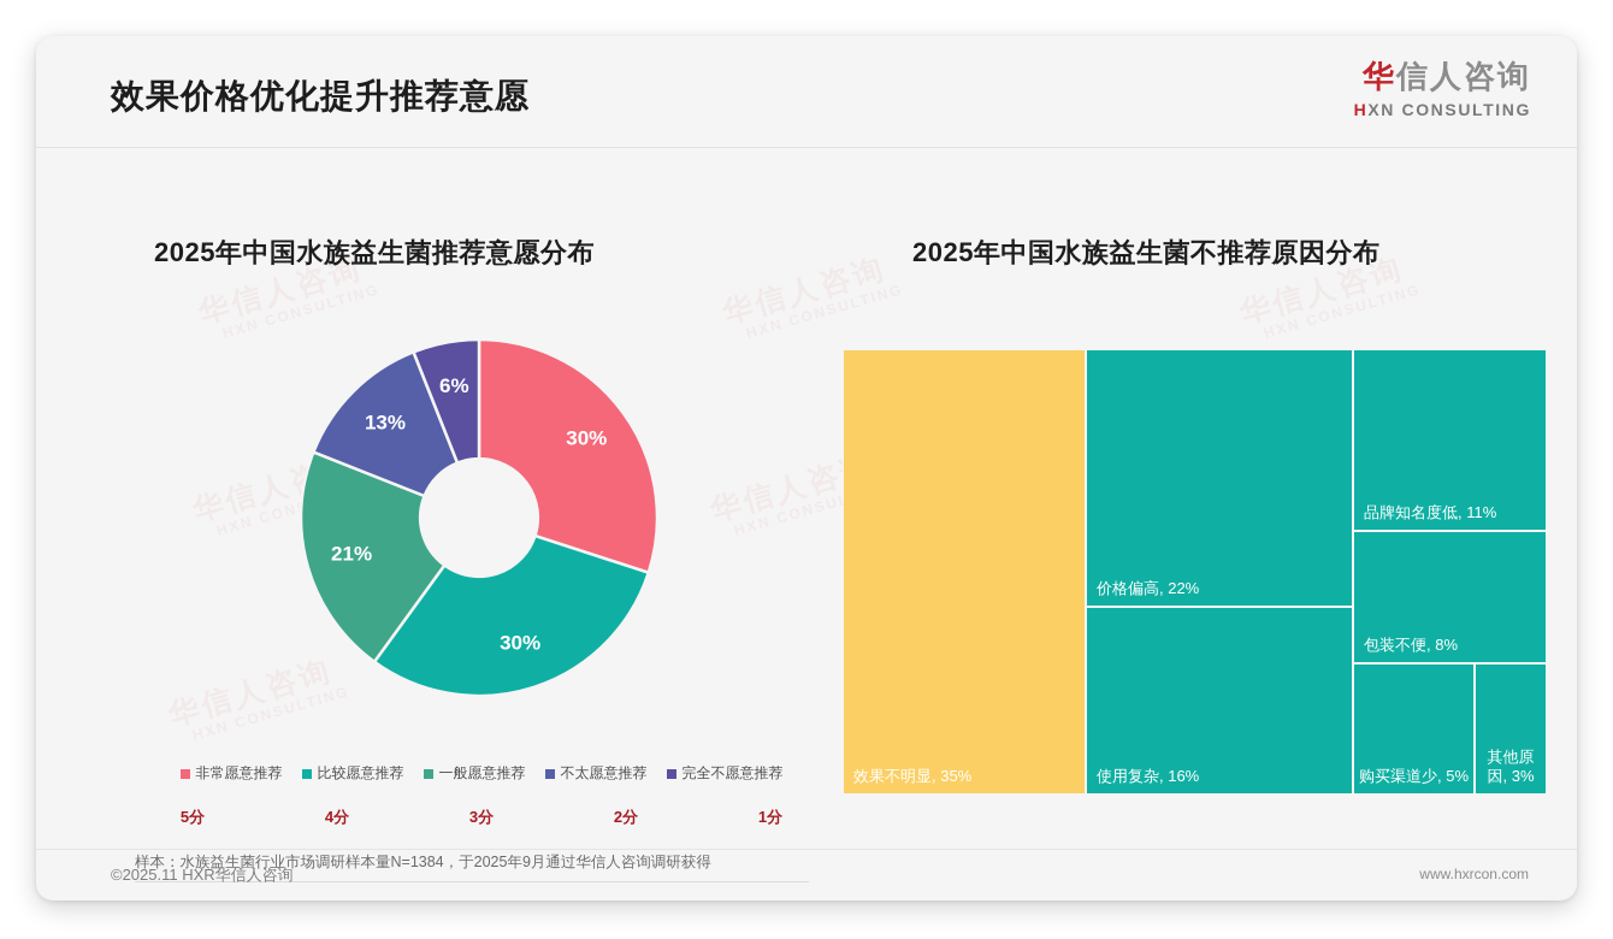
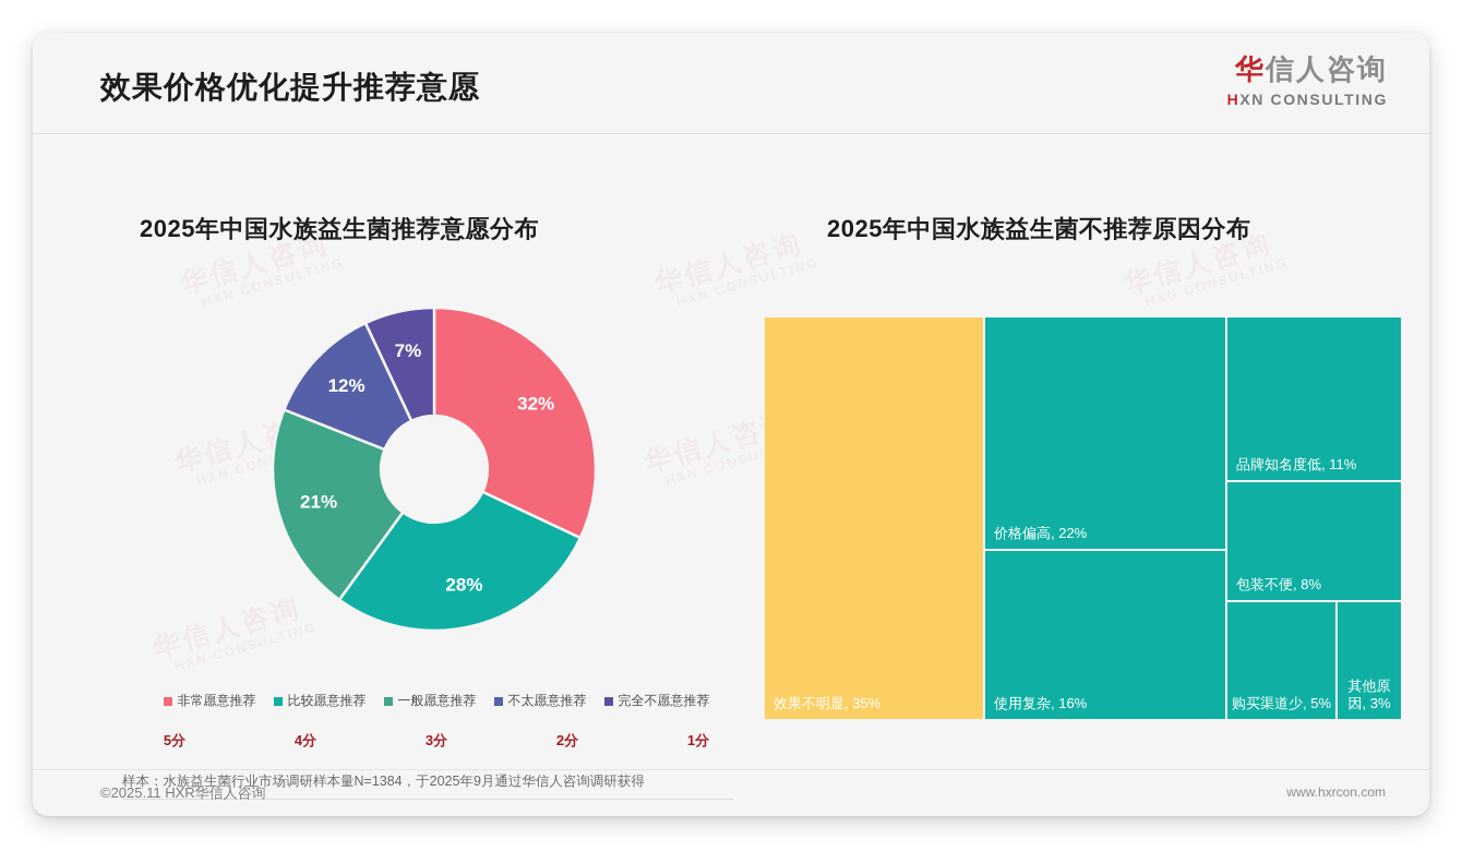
2025年中国水族益生菌推荐意愿分布/非常愿意推荐: 30% -> 32%
2025年中国水族益生菌推荐意愿分布/比较愿意推荐: 30% -> 28%
2025年中国水族益生菌推荐意愿分布/不太愿意推荐: 13% -> 12%
2025年中国水族益生菌推荐意愿分布/完全不愿意推荐: 6% -> 7%
